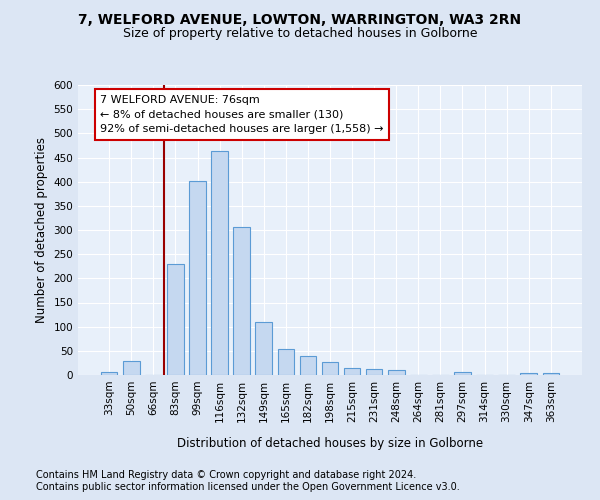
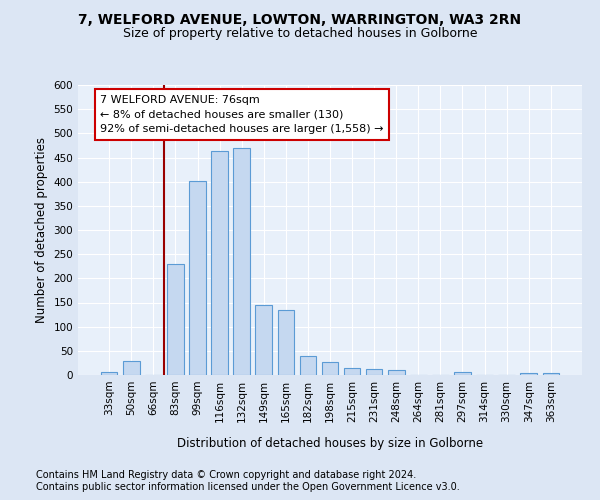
132sqm: 307 -> 470
149sqm: 110 -> 145
165sqm: 53 -> 135
